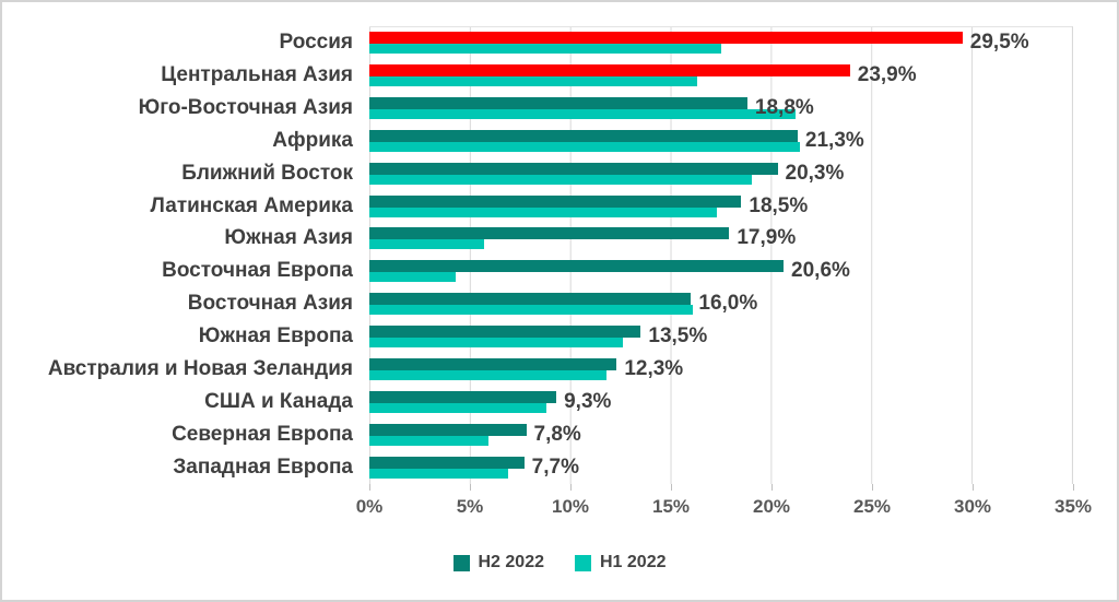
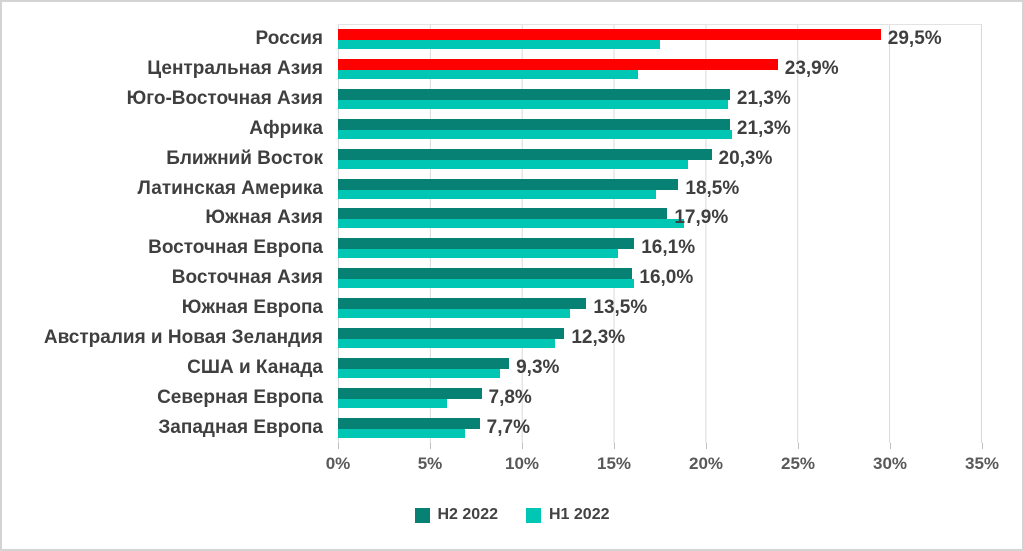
H2 2022/Юго-Восточная Азия: 18,8% -> 21,3%
H1 2022/Южная Азия: 5.7% -> 18.8%
H2 2022/Восточная Европа: 20,6% -> 16,1%
H1 2022/Восточная Европа: 4.3% -> 15.2%
